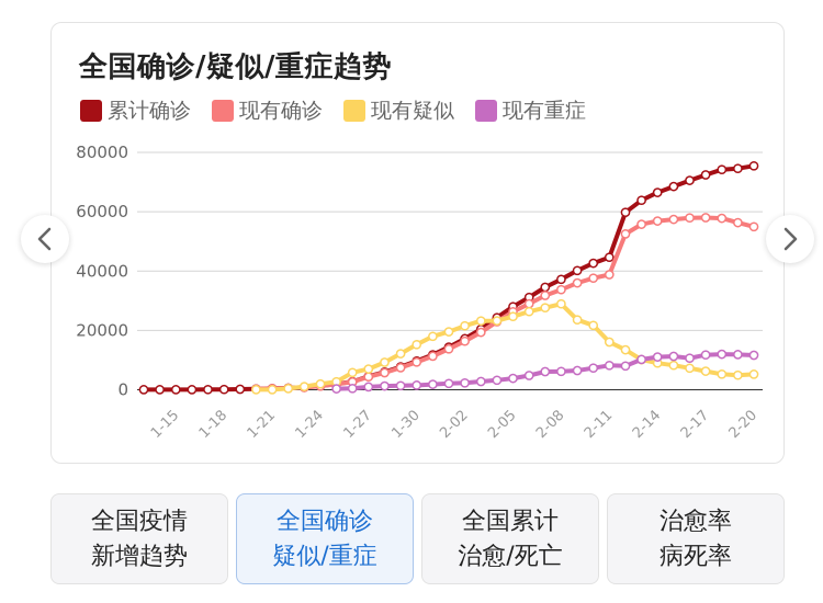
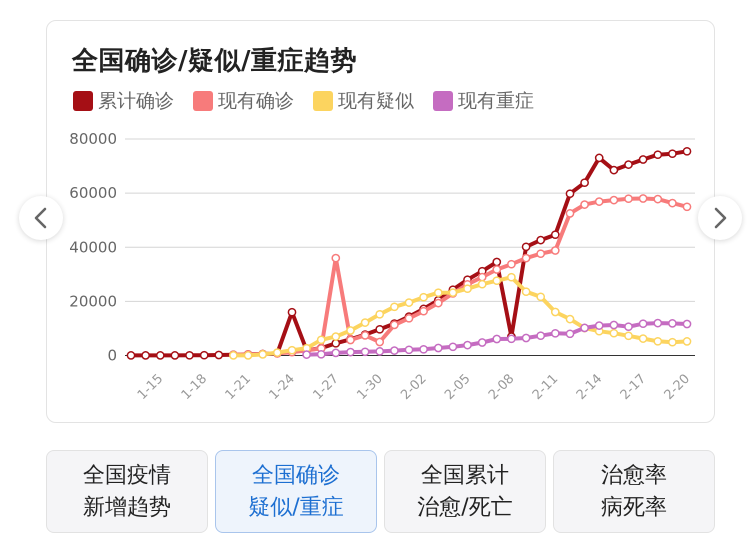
累计确诊/1-24: 1000 -> 16000
现有确诊/1-27: 4000 -> 36000
现有确诊/1-30: 9000 -> 5000
累计确诊/2-08: 37000 -> 7000
累计确诊/2-14: 66000 -> 73000
